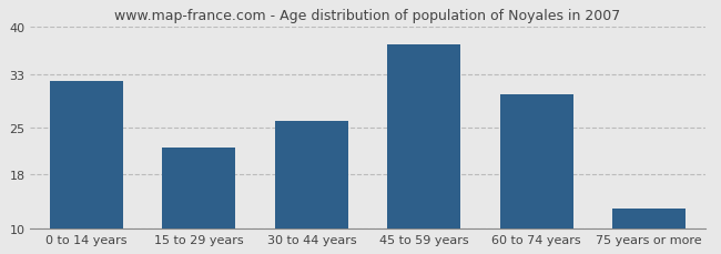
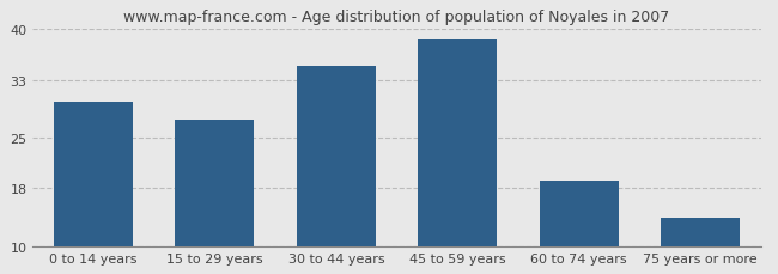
0 to 14 years: 32.0 -> 30.0
15 to 29 years: 22.0 -> 27.5
30 to 44 years: 26.0 -> 35.0
45 to 59 years: 37.4 -> 38.5
60 to 74 years: 30.0 -> 19.0
75 years or more: 13.0 -> 14.0
